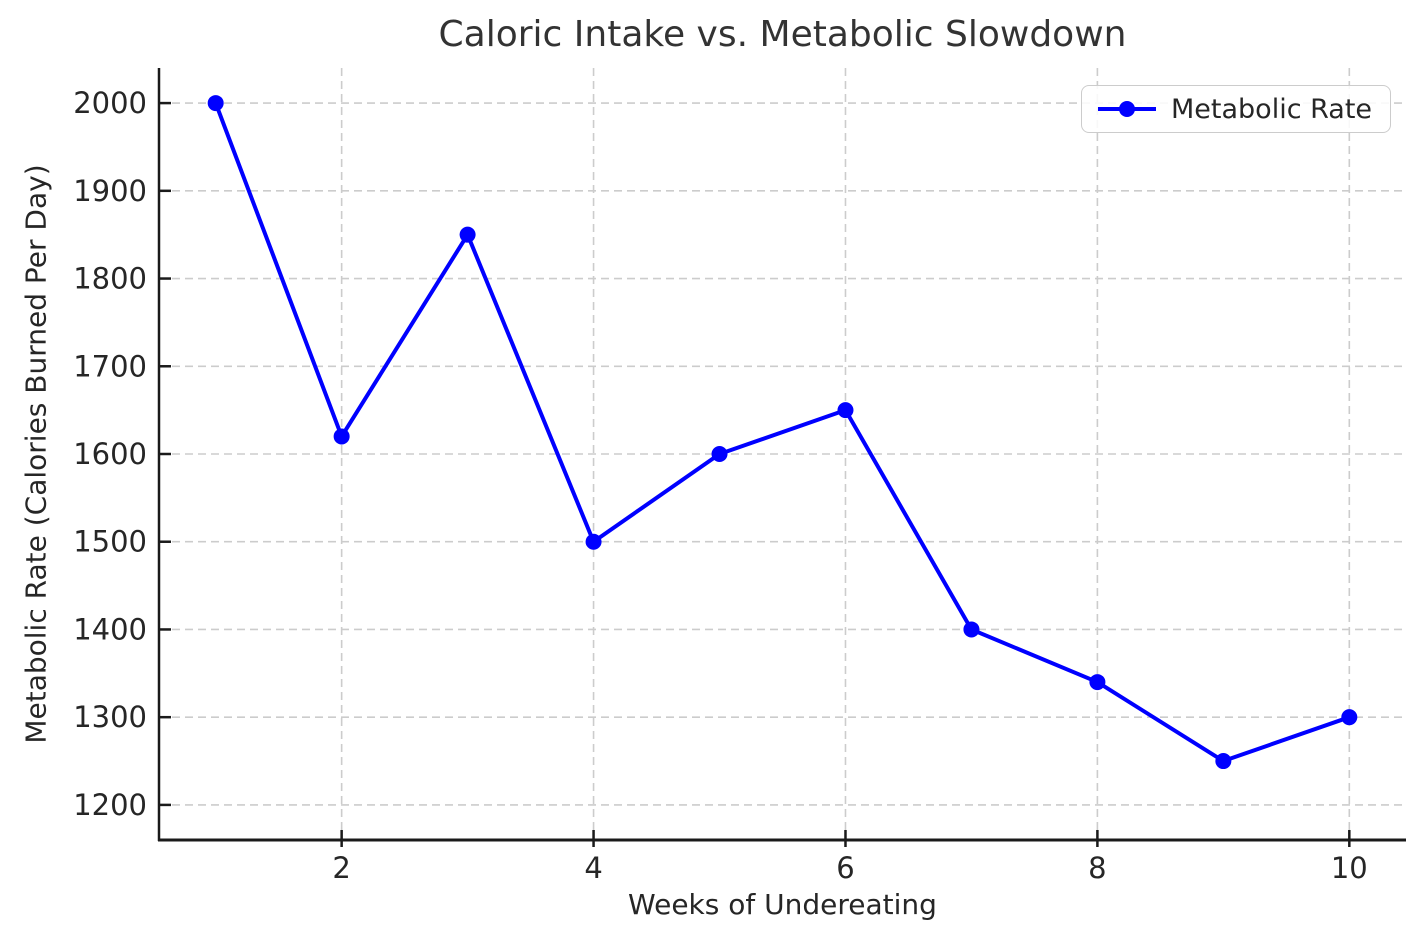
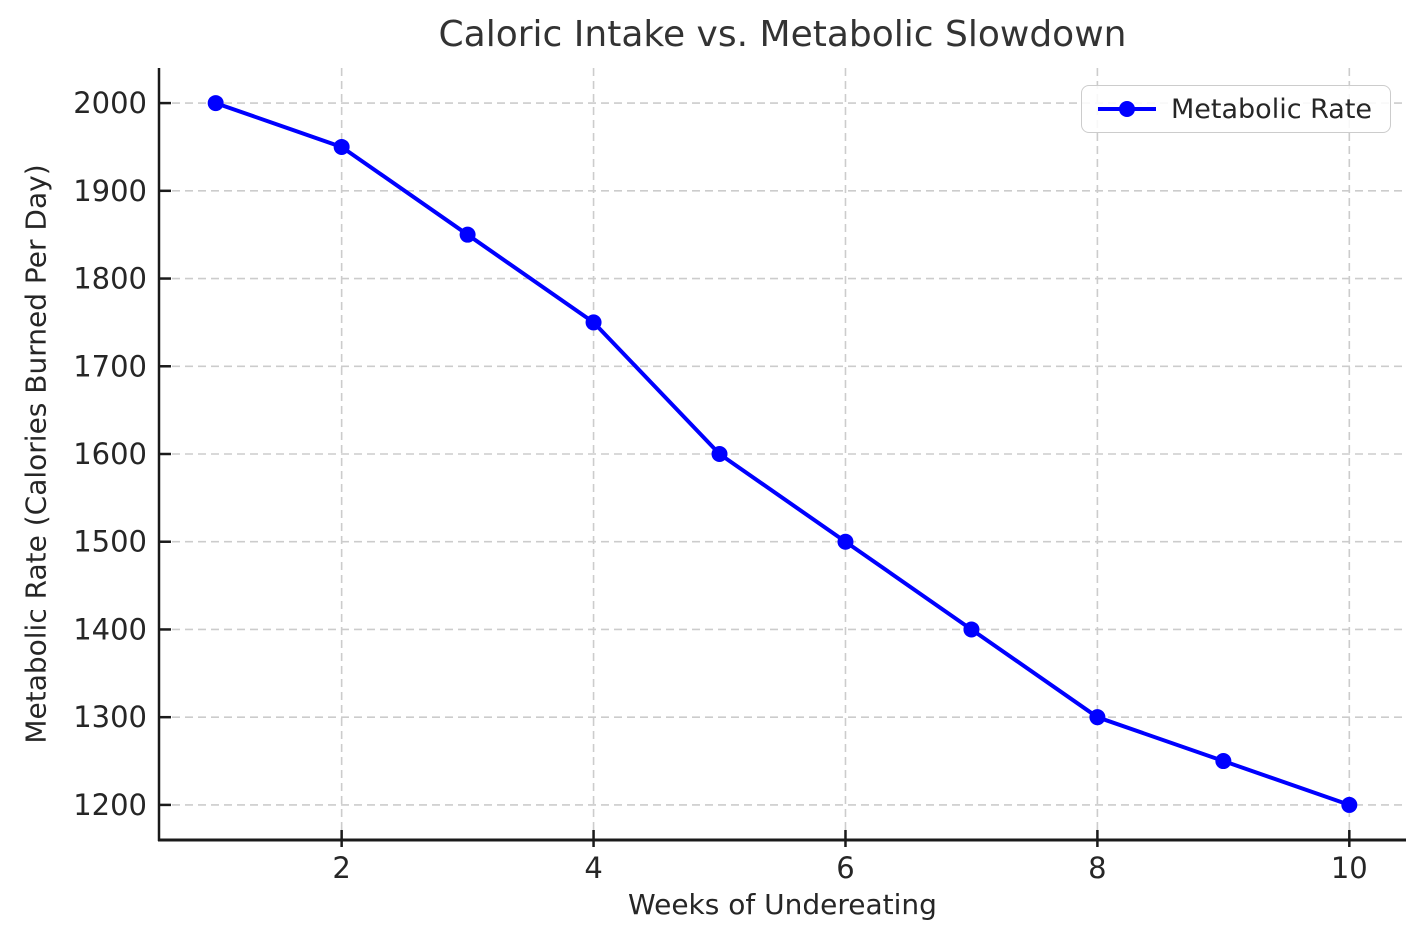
2: 1620 -> 1950
4: 1500 -> 1750
6: 1650 -> 1500
8: 1340 -> 1300
10: 1300 -> 1200
